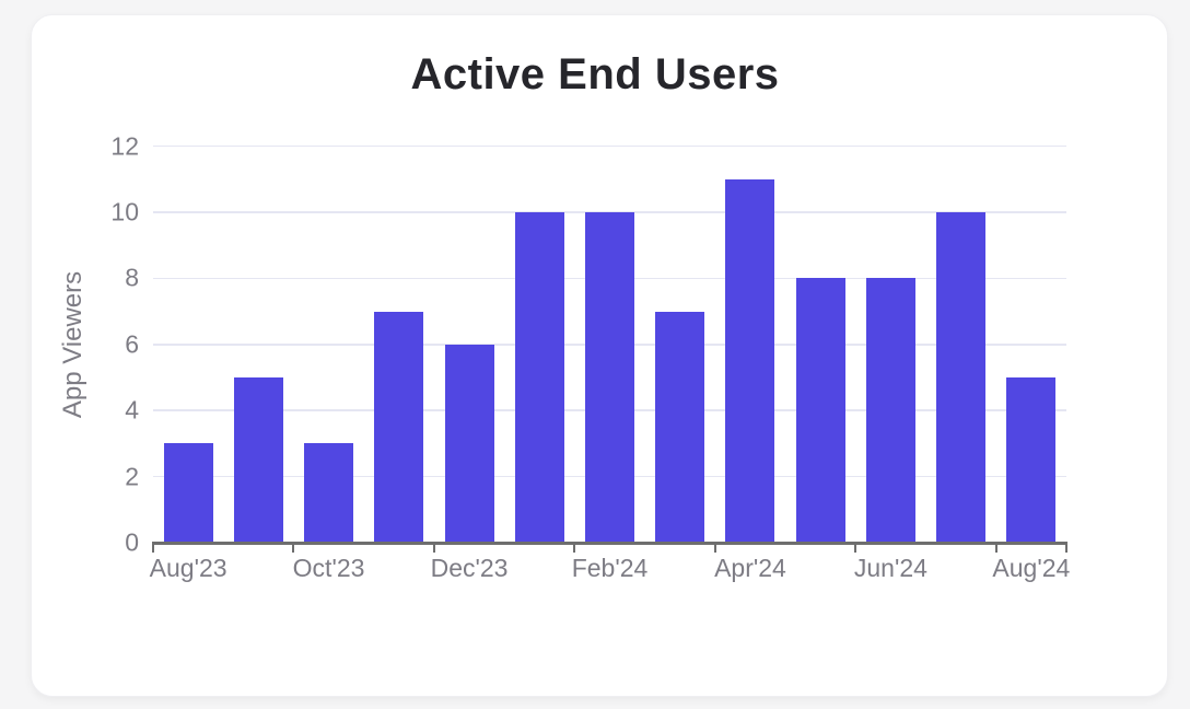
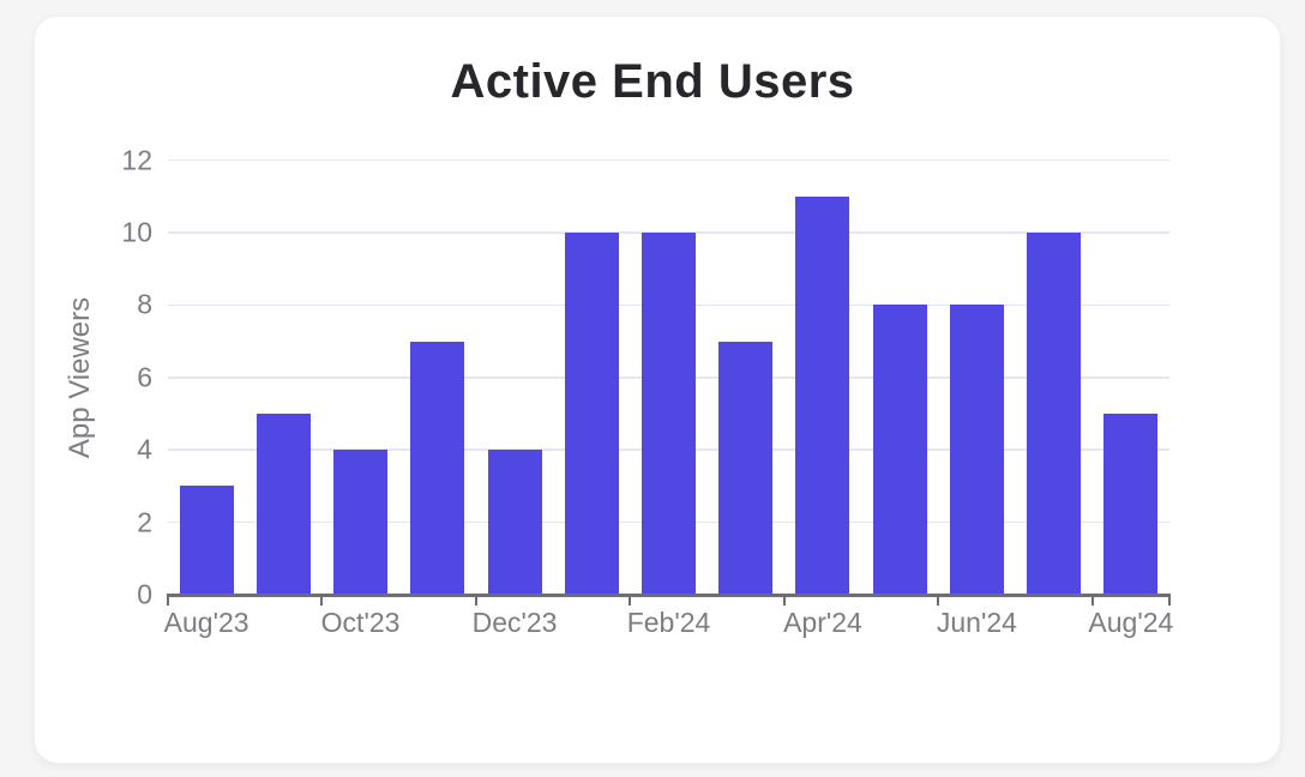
Oct'23: 3 -> 4
Dec'23: 6 -> 4
